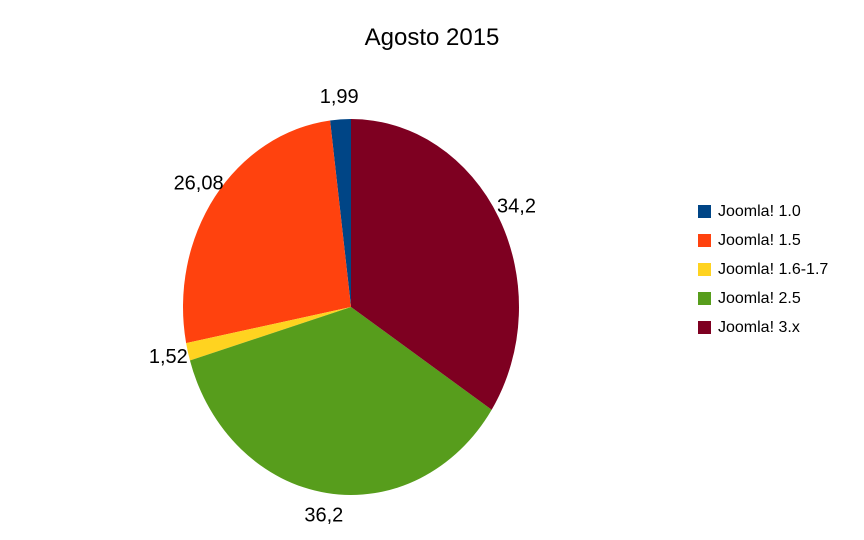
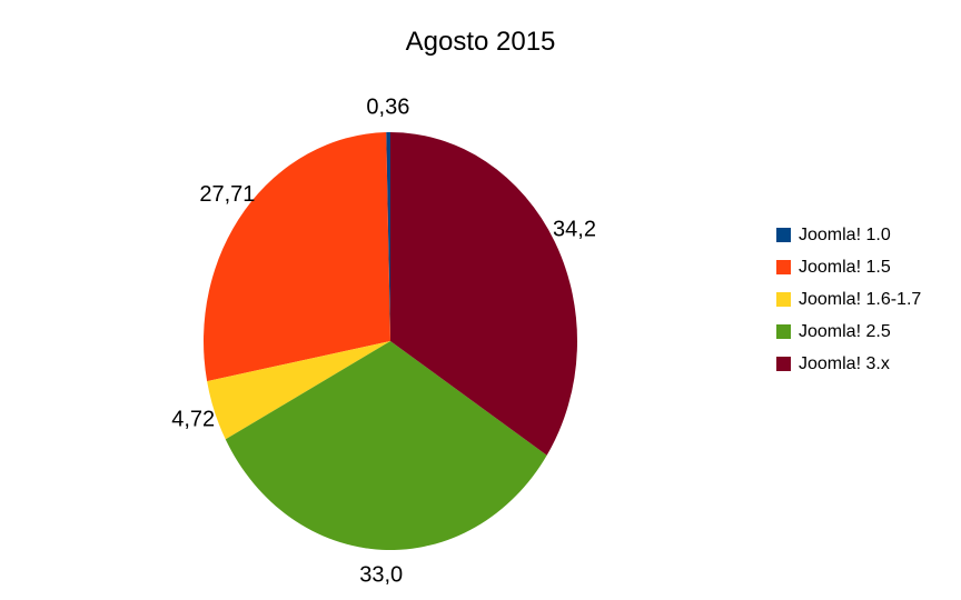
Joomla! 1.0: 1,99 -> 0,36
Joomla! 1.5: 26,08 -> 27,71
Joomla! 1.6-1.7: 1,52 -> 4,72
Joomla! 2.5: 36,2 -> 33,0
